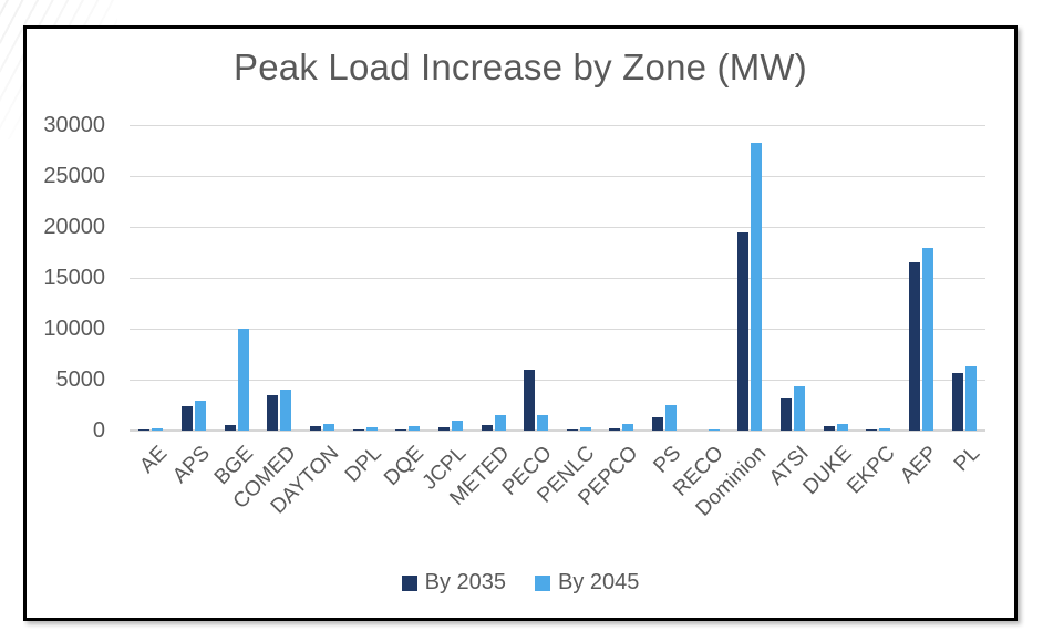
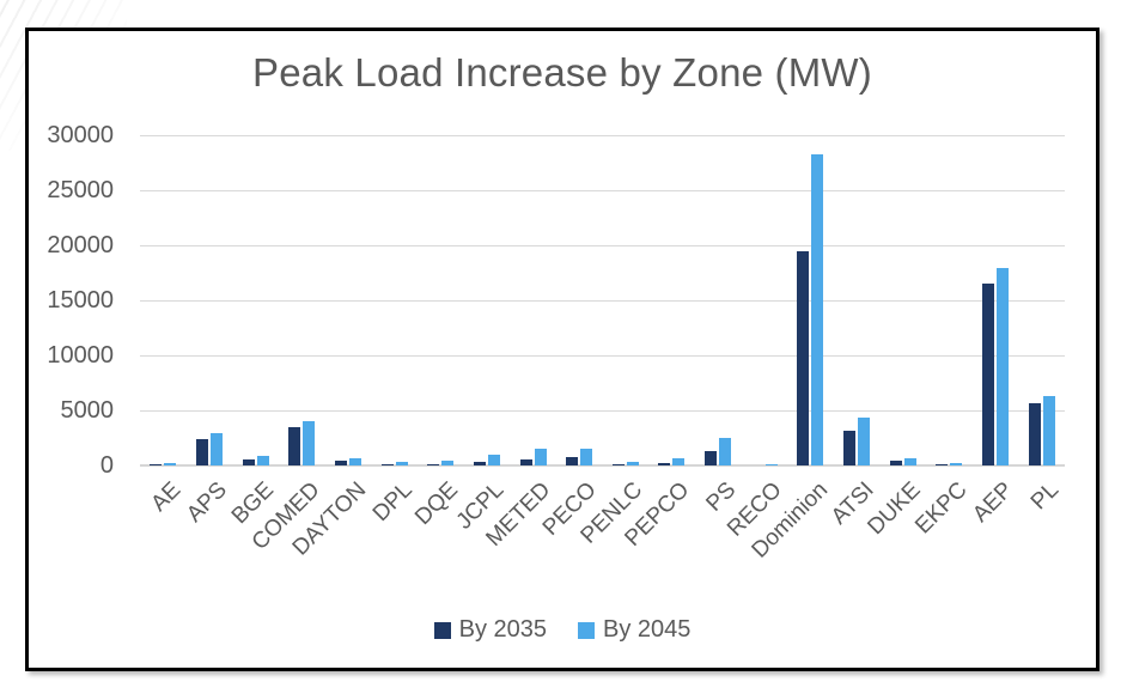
By 2045/BGE: 10000 -> 1000
By 2035/PECO: 6000 -> 1000
